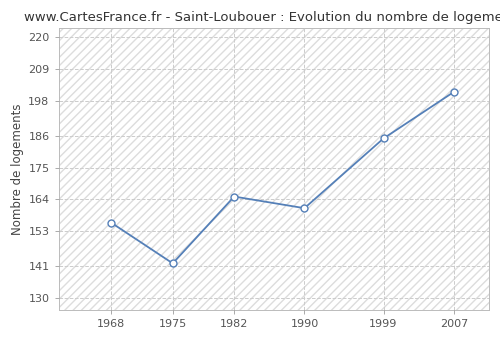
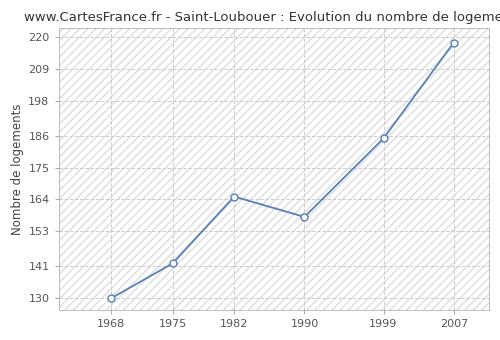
1968: 156 -> 130
1990: 161 -> 158
2007: 201 -> 218
